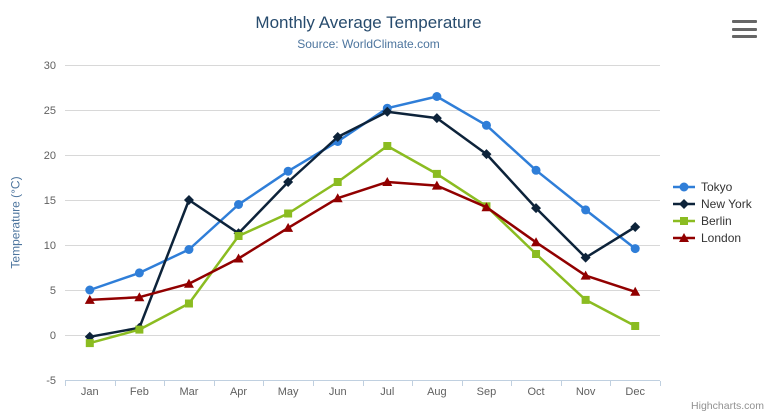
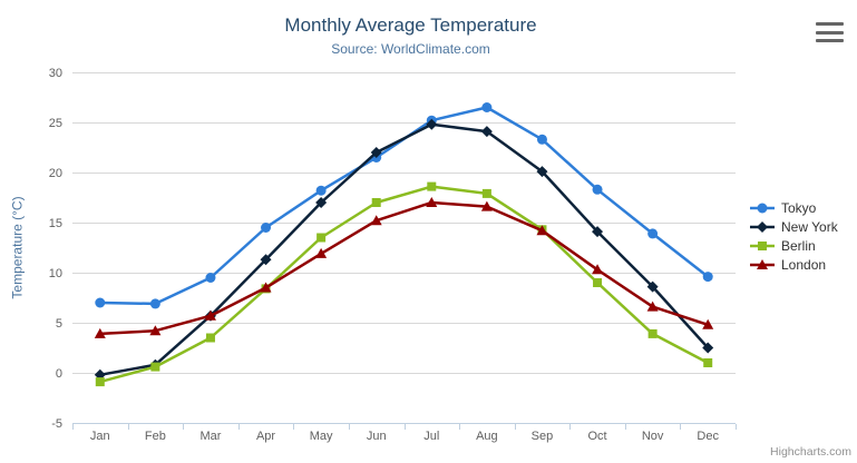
Tokyo/Jan: 5 -> 7
New York/Mar: 15 -> 6
Berlin/Apr: 11 -> 8
Berlin/Jul: 21 -> 19
New York/Dec: 12 -> 2
